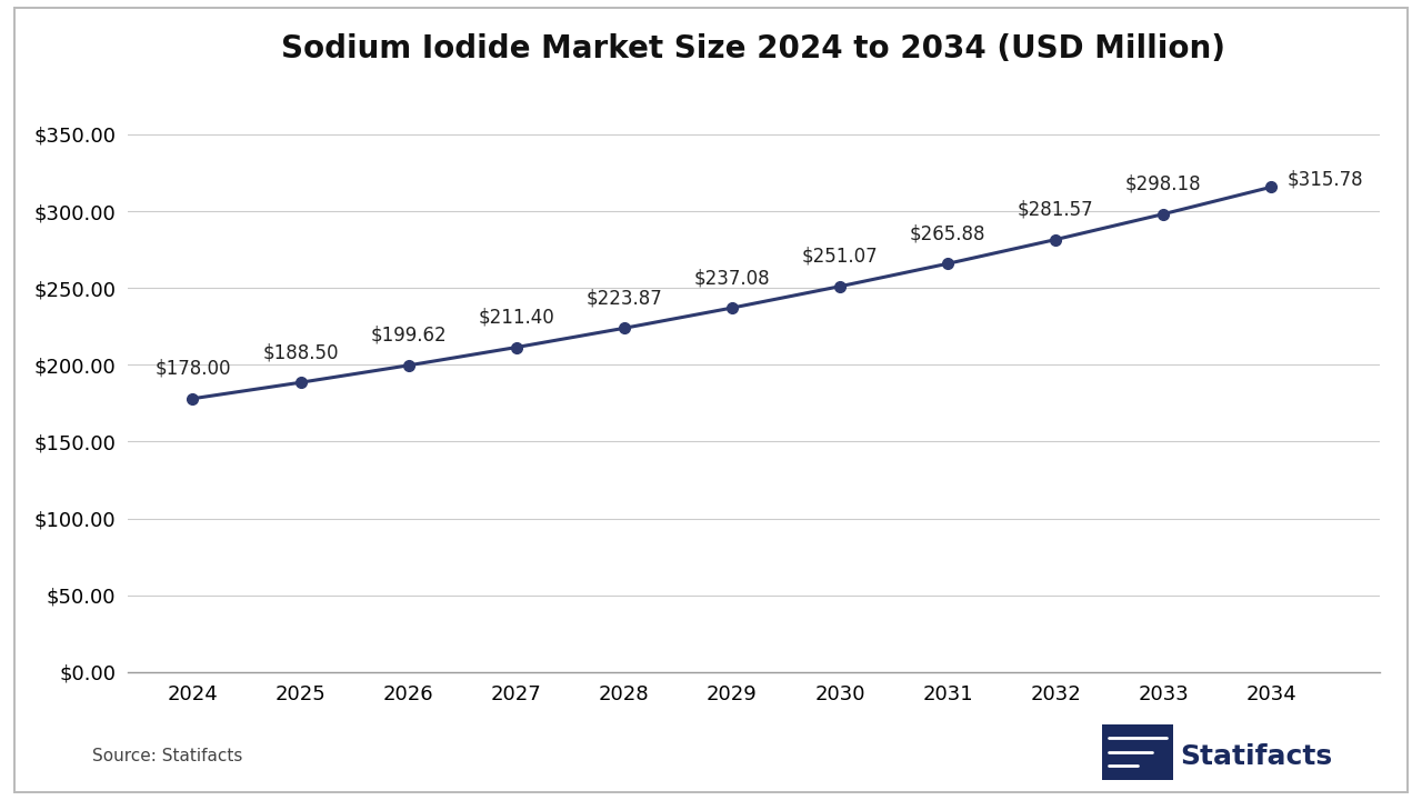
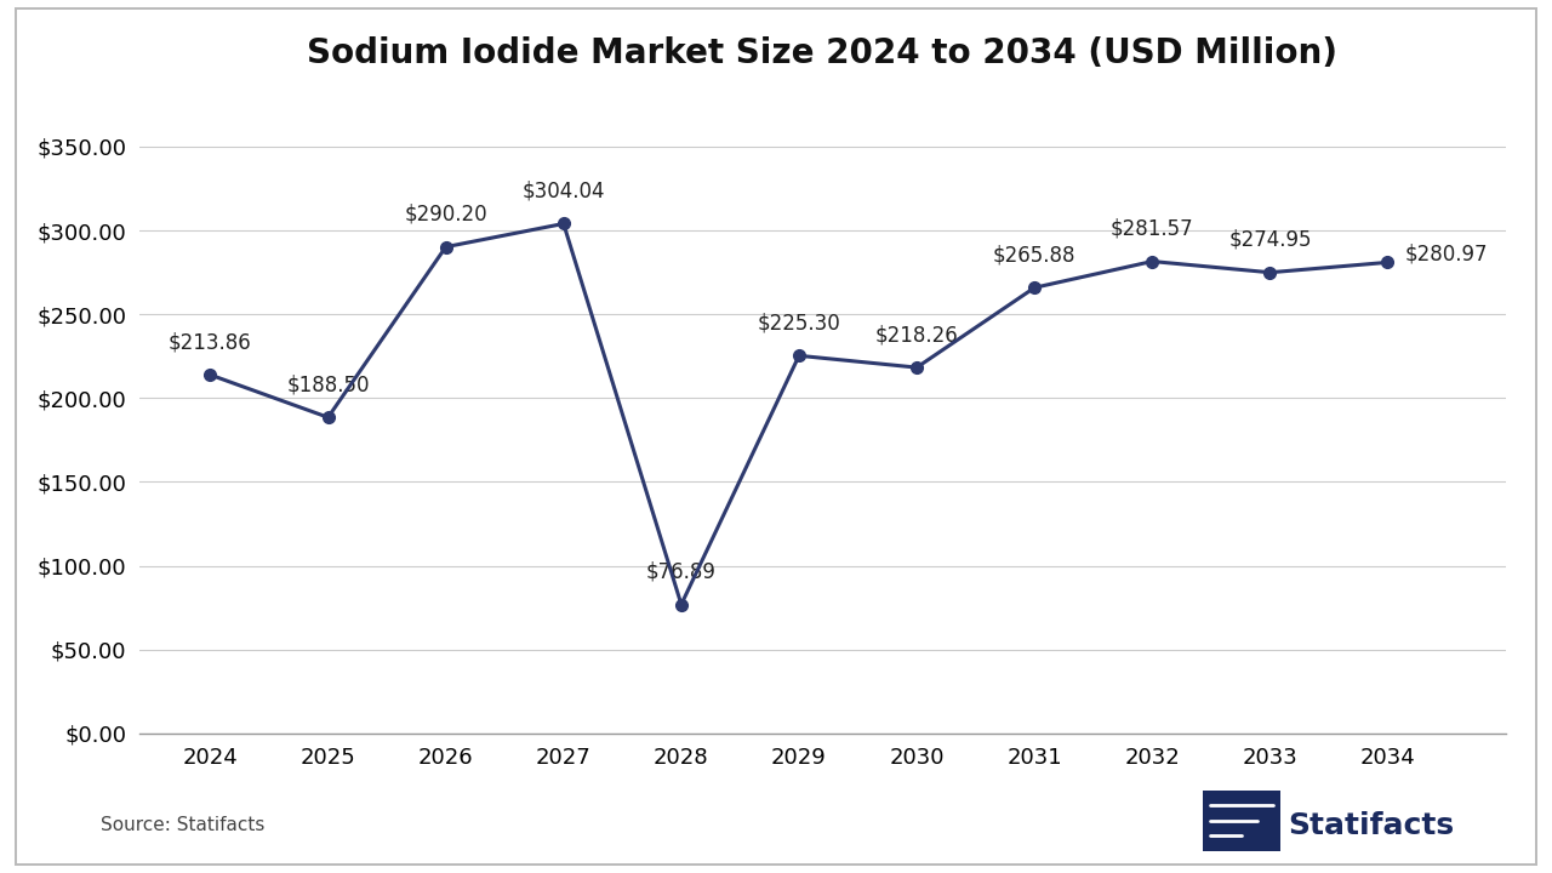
2024: $178.00 -> $213.86
2026: $199.62 -> $290.20
2027: $211.40 -> $304.04
2028: $223.87 -> $76.89
2029: $237.08 -> $225.30
2030: $251.07 -> $218.26
2033: $298.18 -> $274.95
2034: $315.78 -> $280.97
